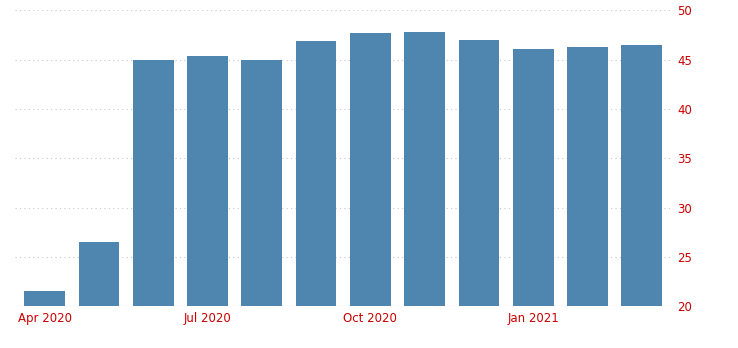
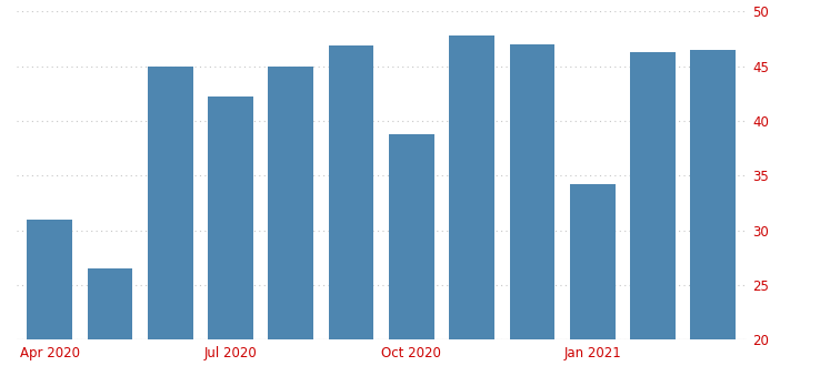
Apr 2020: 21.5 -> 31.0
Jul 2020: 45.4 -> 42.2
Oct 2020: 47.7 -> 38.8
Jan 2021: 46.1 -> 34.2
